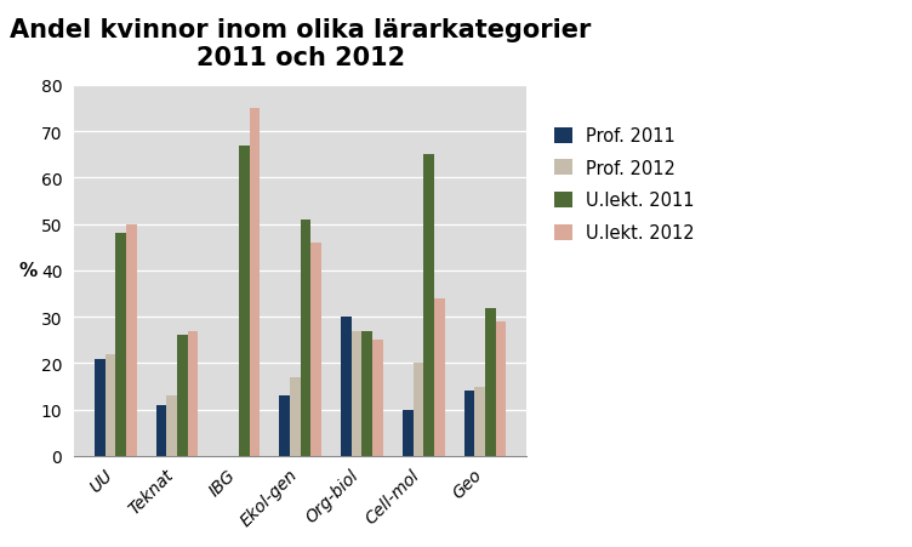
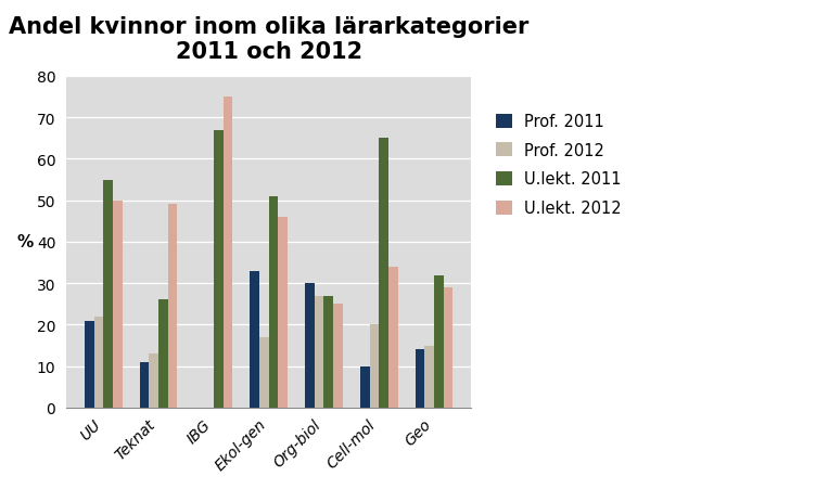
U.lekt. 2011/UU: 48 -> 55
U.lekt. 2012/Teknat: 27 -> 49
Prof. 2011/Ekol-gen: 13 -> 33
